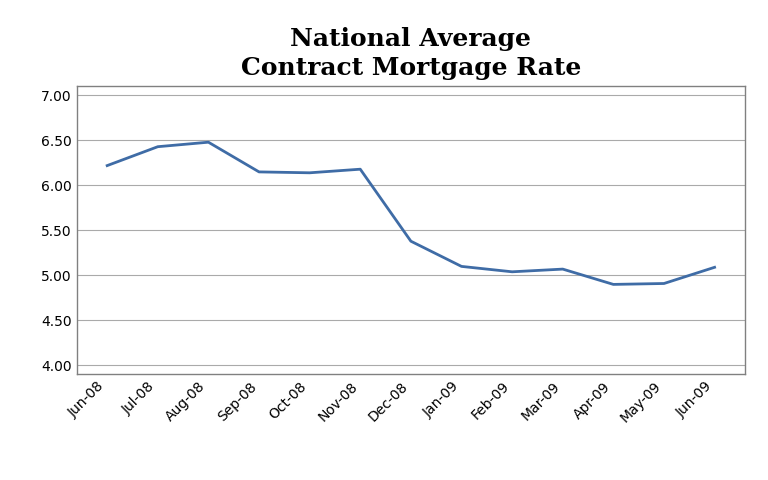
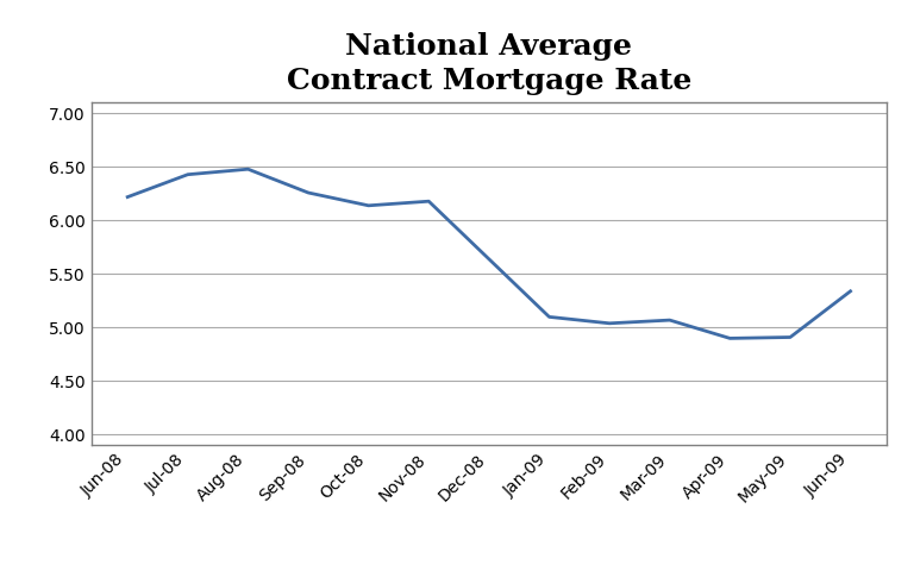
Sep-08: 6.15 -> 6.26
Dec-08: 5.38 -> 5.64
Jun-09: 5.09 -> 5.34
